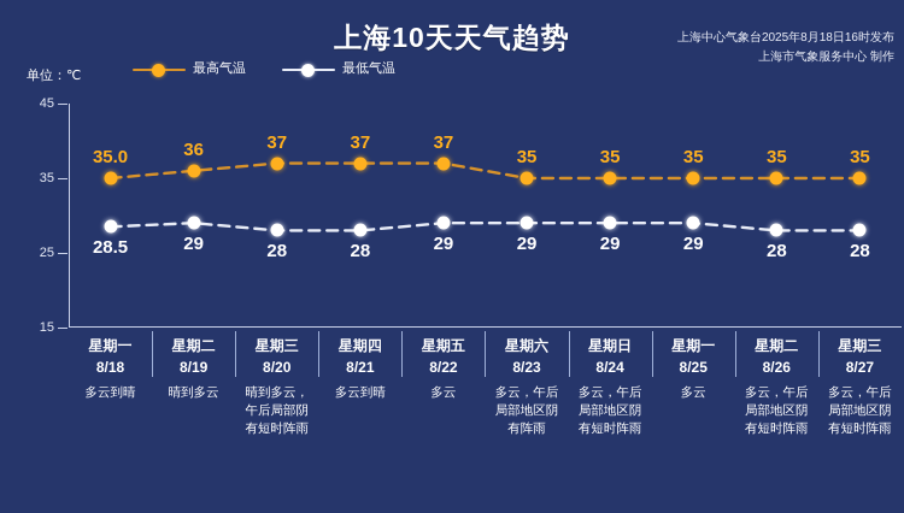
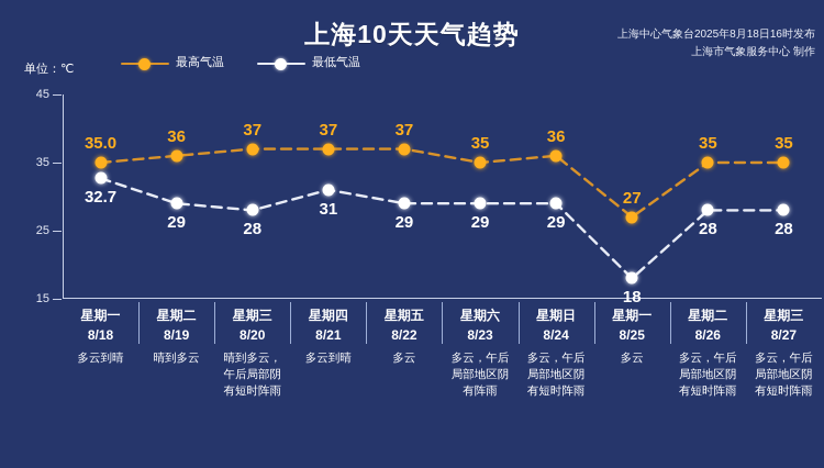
最低气温/8/18: 28.5 -> 32.7
最低气温/8/21: 28 -> 31
最高气温/8/24: 35 -> 36
最高气温/8/25: 35 -> 27
最低气温/8/25: 29 -> 18
